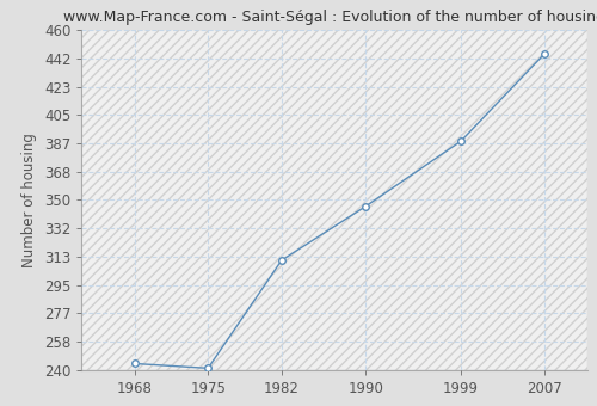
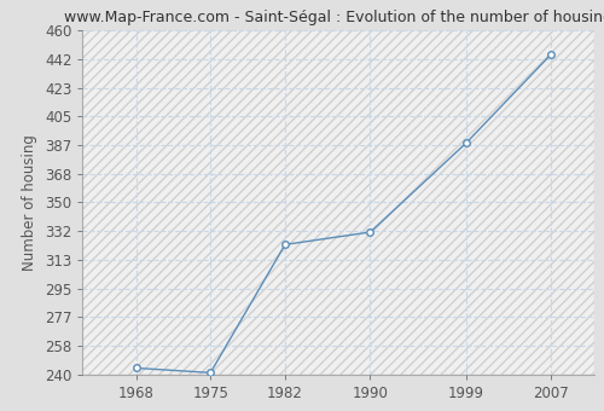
1982: 311 -> 323
1990: 346 -> 331
